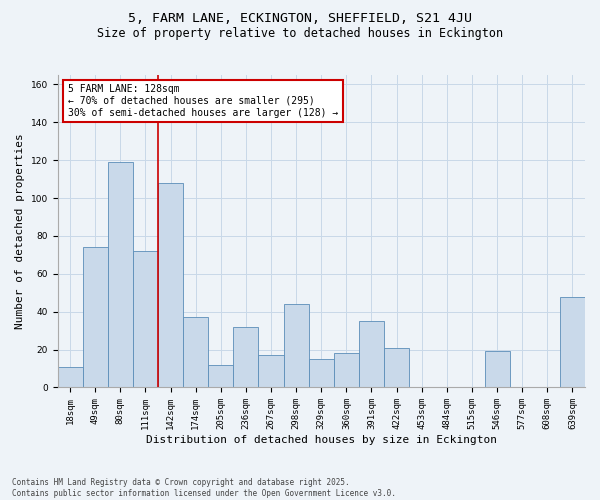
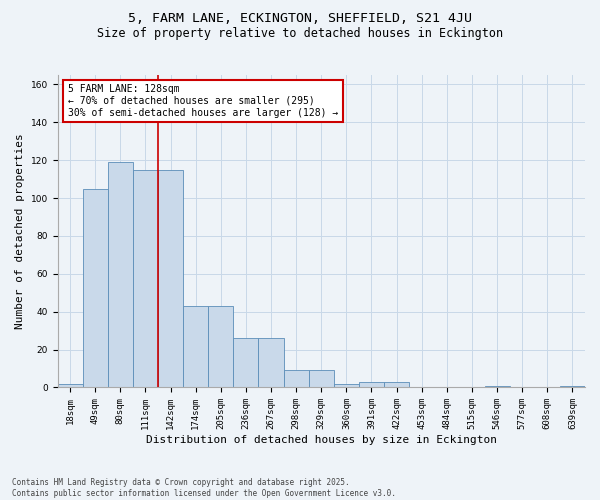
18sqm: 11 -> 2
49sqm: 74 -> 105
111sqm: 72 -> 115
142sqm: 108 -> 115
174sqm: 37 -> 43
205sqm: 12 -> 43
236sqm: 32 -> 26
267sqm: 17 -> 26
298sqm: 44 -> 9
329sqm: 15 -> 9
360sqm: 18 -> 2
391sqm: 35 -> 3
422sqm: 21 -> 3
546sqm: 19 -> 1
639sqm: 48 -> 1
